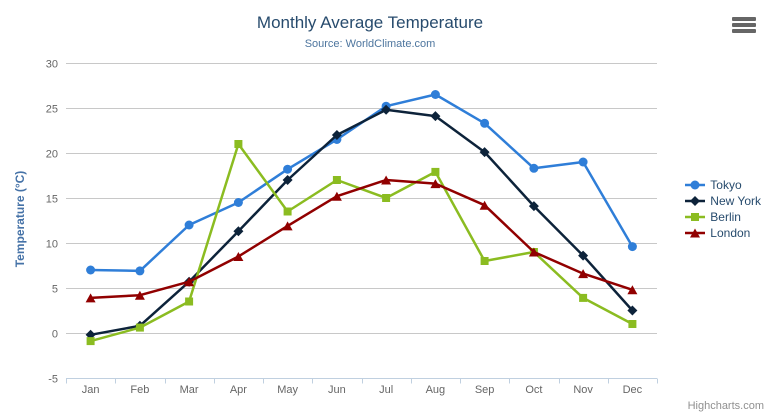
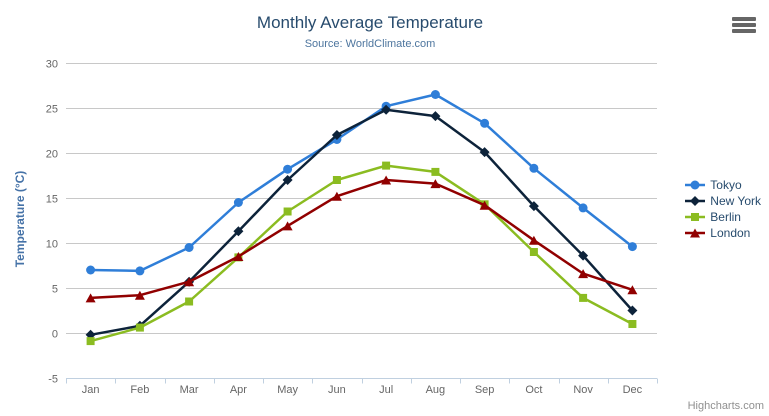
Tokyo/Mar: 12 -> 10
Berlin/Apr: 21 -> 8
Berlin/Jul: 15 -> 19
Berlin/Sep: 8 -> 14
London/Oct: 9 -> 10
Tokyo/Nov: 19 -> 14
